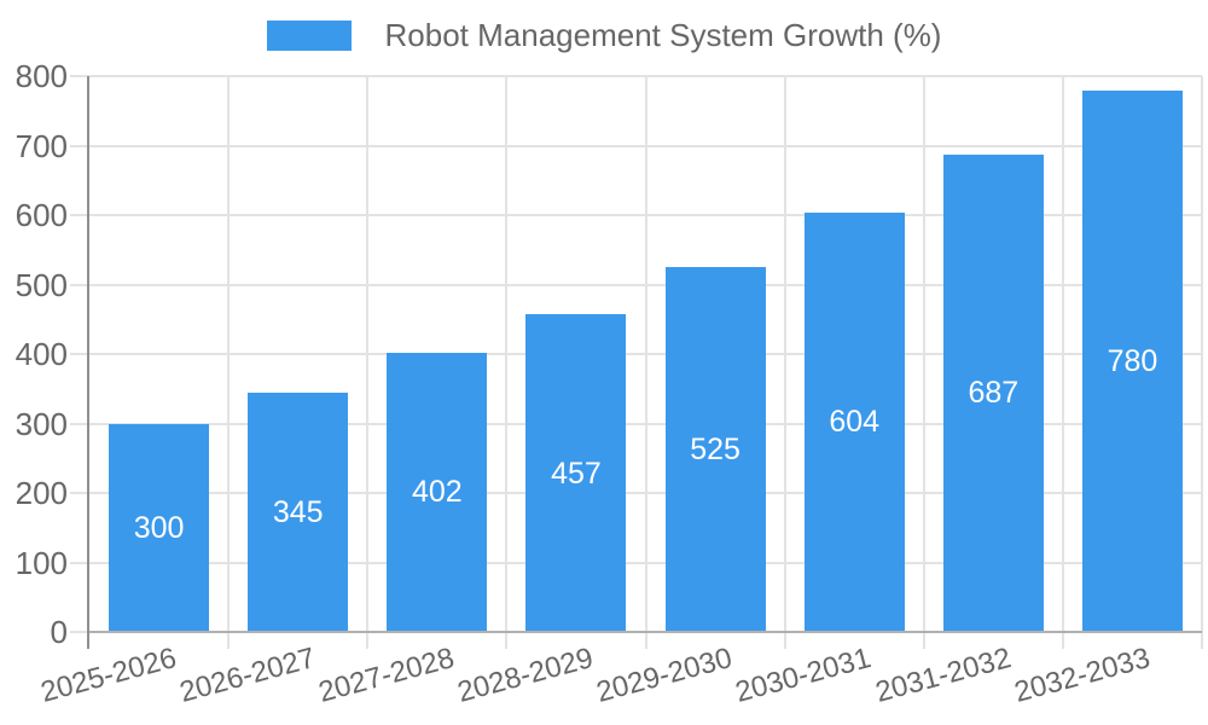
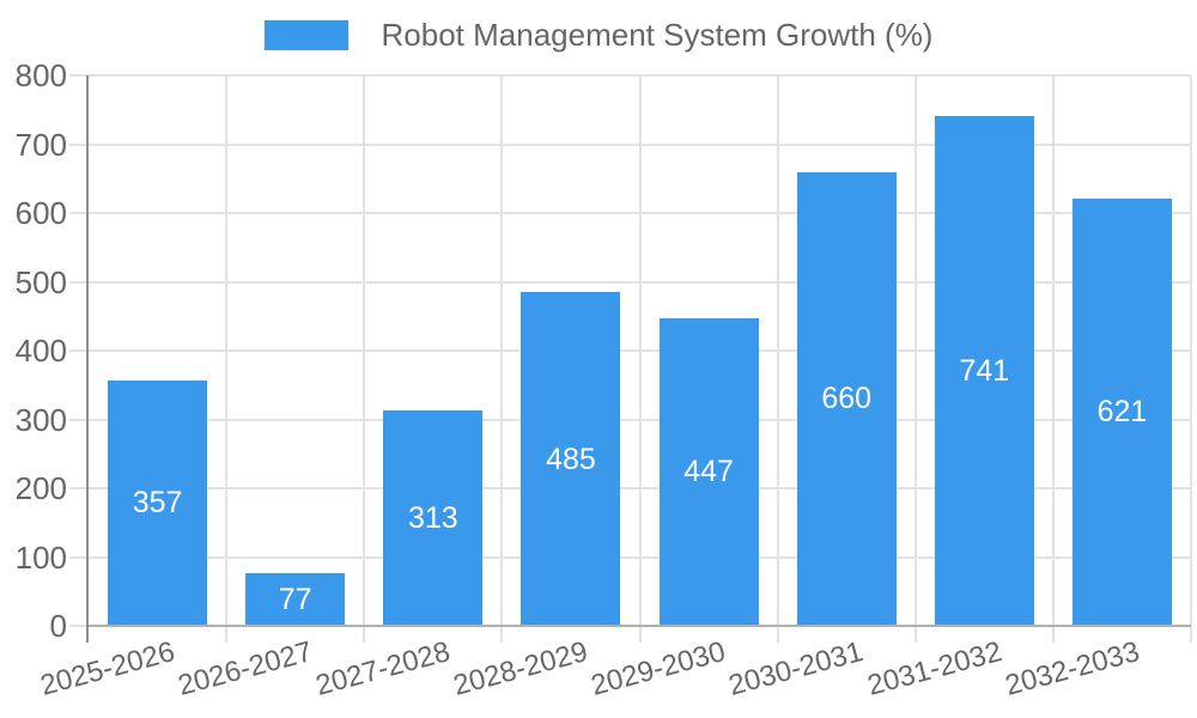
2025-2026: 300 -> 357
2026-2027: 345 -> 77
2027-2028: 402 -> 313
2028-2029: 457 -> 485
2029-2030: 525 -> 447
2030-2031: 604 -> 660
2031-2032: 687 -> 741
2032-2033: 780 -> 621
